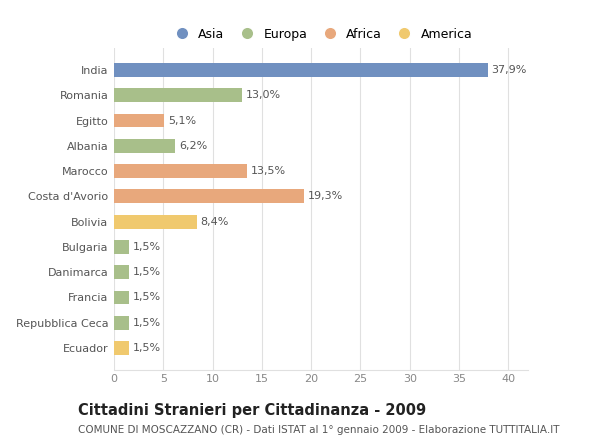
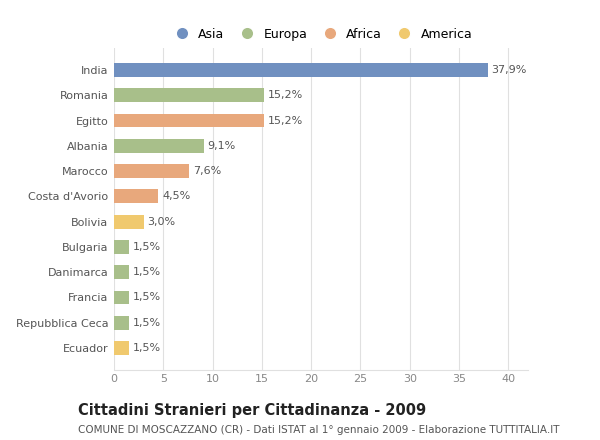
Romania: 13,0% -> 15,2%
Egitto: 5,1% -> 15,2%
Albania: 6,2% -> 9,1%
Marocco: 13,5% -> 7,6%
Costa d'Avorio: 19,3% -> 4,5%
Bolivia: 8,4% -> 3,0%
